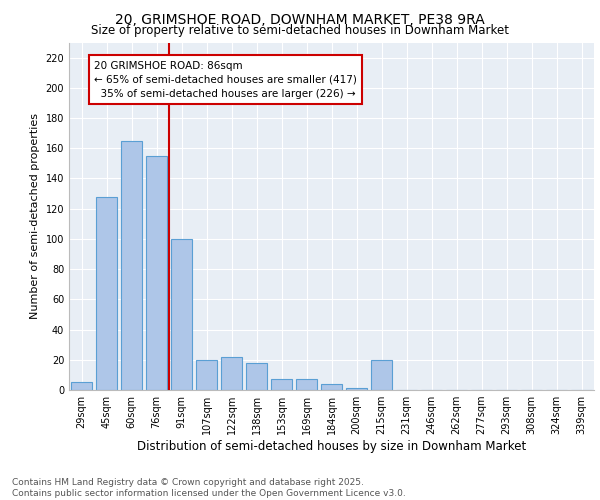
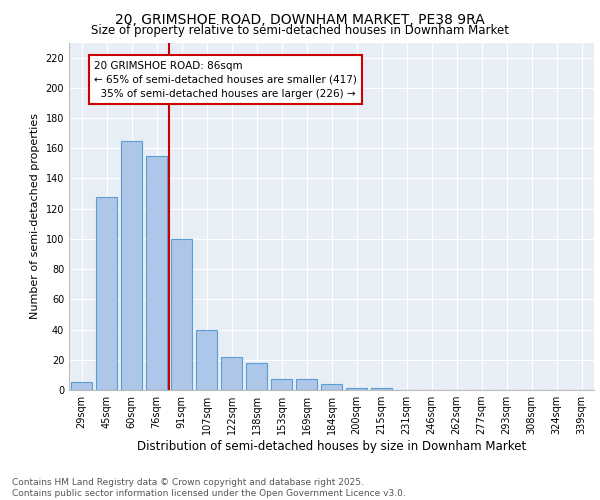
107sqm: 20 -> 40
215sqm: 20 -> 1
